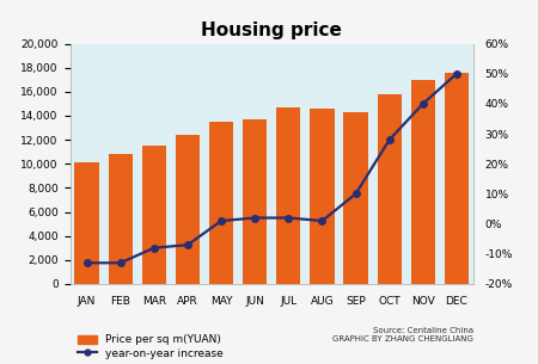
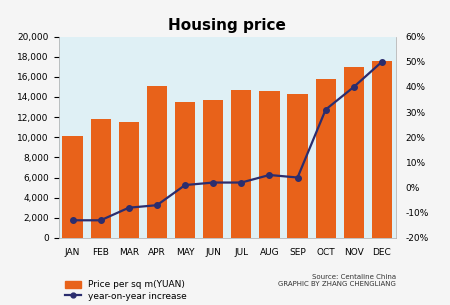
Price per sq m(YUAN)/FEB: 10,800 -> 11,800
Price per sq m(YUAN)/APR: 12,400 -> 15,100
year-on-year increase/AUG: 1% -> 5%
year-on-year increase/SEP: 10% -> 4%
year-on-year increase/OCT: 28% -> 31%
